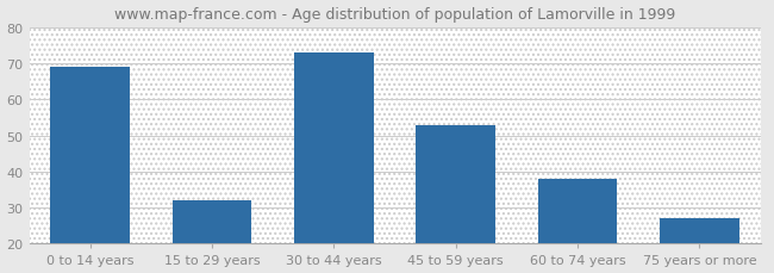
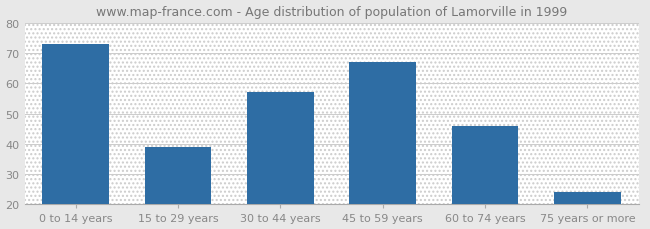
0 to 14 years: 69 -> 73
15 to 29 years: 32 -> 39
30 to 44 years: 73 -> 57
45 to 59 years: 53 -> 67
60 to 74 years: 38 -> 46
75 years or more: 27 -> 24
